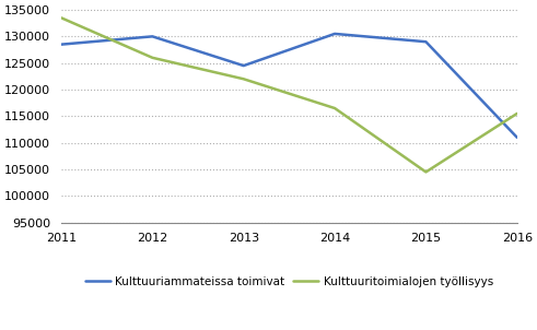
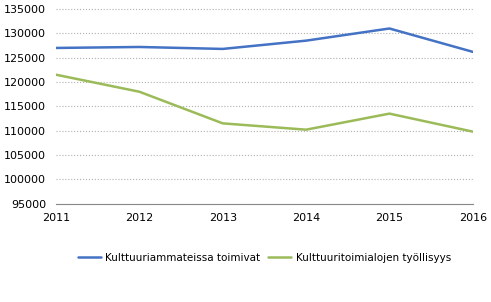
Kulttuuriammateissa toimivat/2011: 128500 -> 127000
Kulttuuritoimialojen työllisyys/2011: 133500 -> 121500
Kulttuuriammateissa toimivat/2012: 130000 -> 127200
Kulttuuritoimialojen työllisyys/2012: 126000 -> 118000
Kulttuuriammateissa toimivat/2013: 124500 -> 126800
Kulttuuritoimialojen työllisyys/2013: 122000 -> 111500
Kulttuuriammateissa toimivat/2014: 130500 -> 128500
Kulttuuritoimialojen työllisyys/2014: 116500 -> 110200
Kulttuuriammateissa toimivat/2015: 129000 -> 131000
Kulttuuritoimialojen työllisyys/2015: 104500 -> 113500
Kulttuuriammateissa toimivat/2016: 111000 -> 126200
Kulttuuritoimialojen työllisyys/2016: 115500 -> 109800
